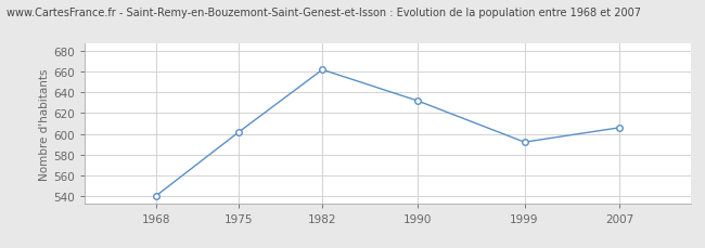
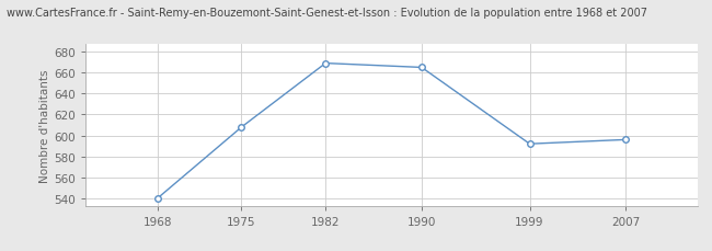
1975: 602 -> 608
1982: 662 -> 669
1990: 632 -> 665
2007: 606 -> 596
